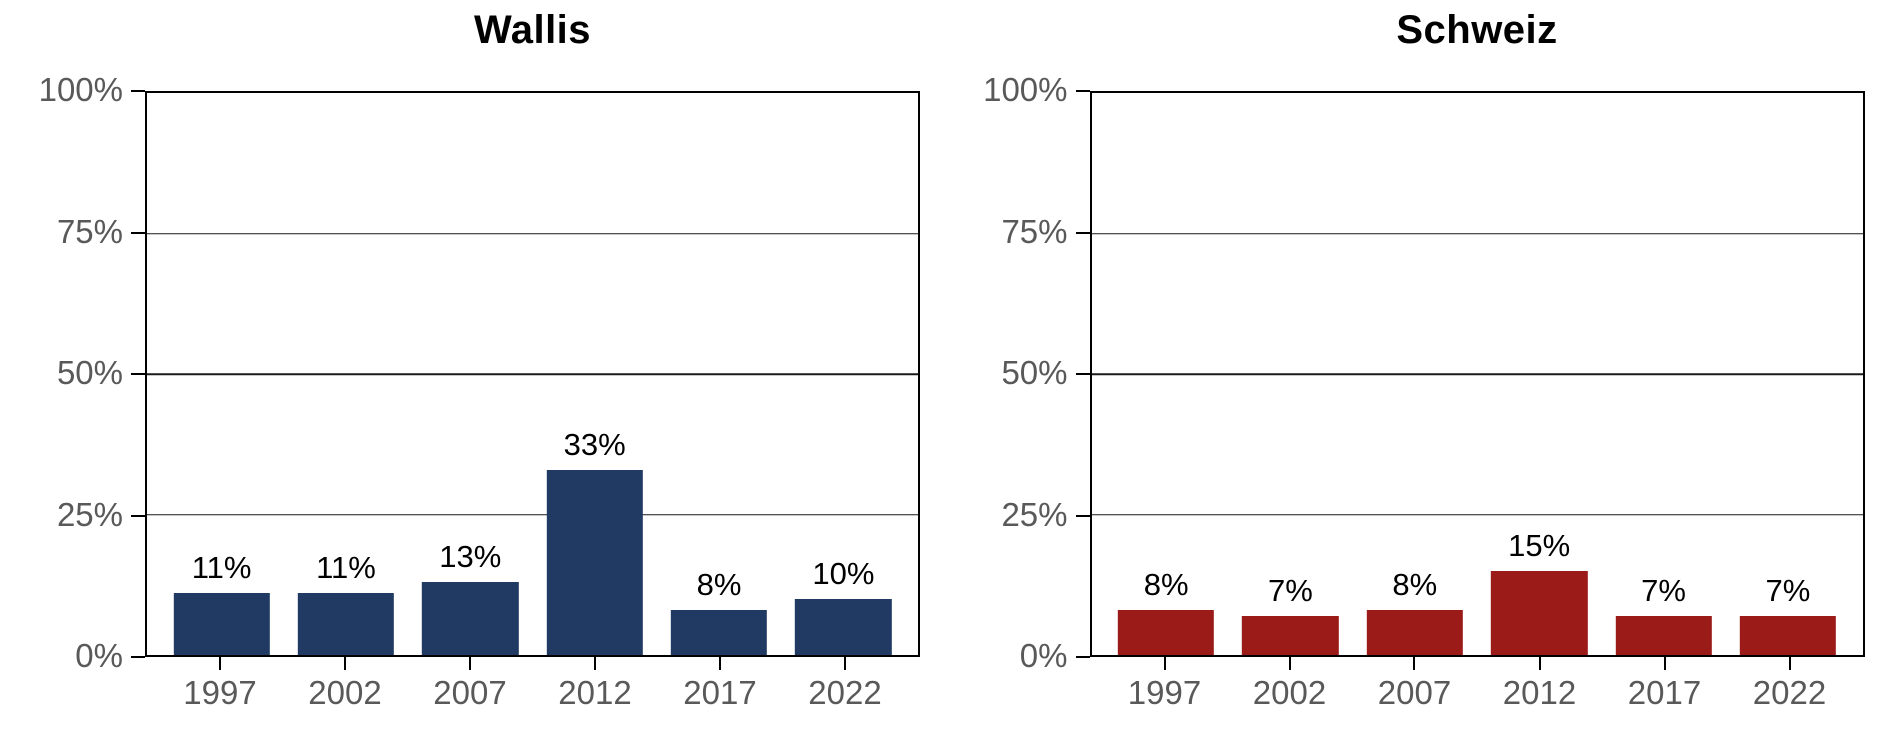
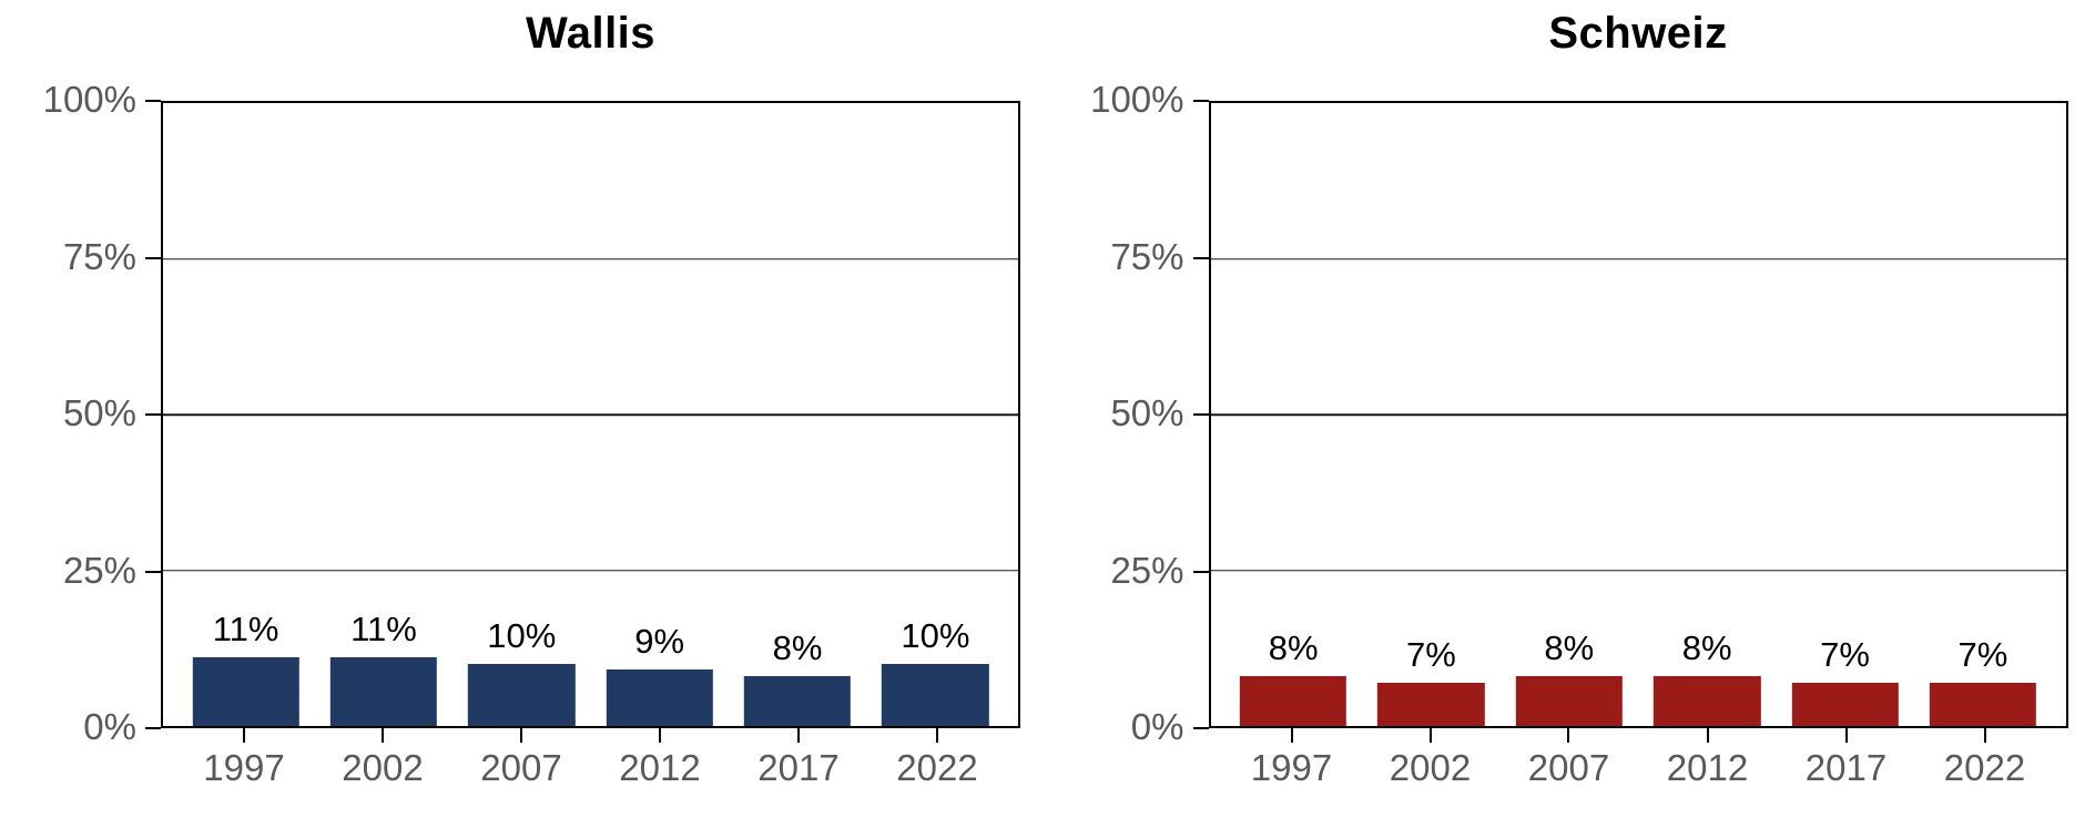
Wallis/2007: 13% -> 10%
Wallis/2012: 33% -> 9%
Schweiz/2012: 15% -> 8%
